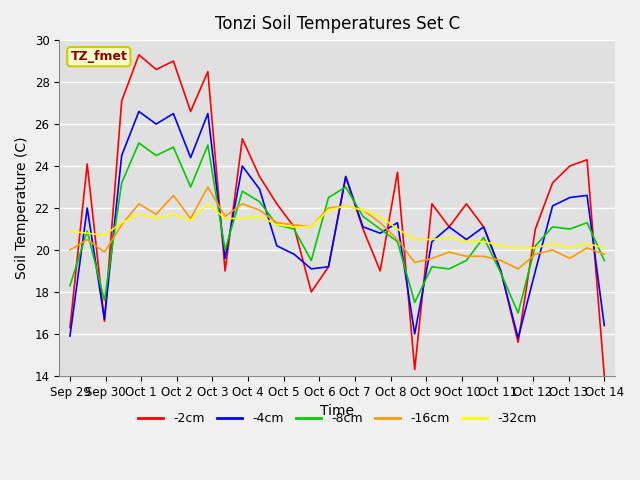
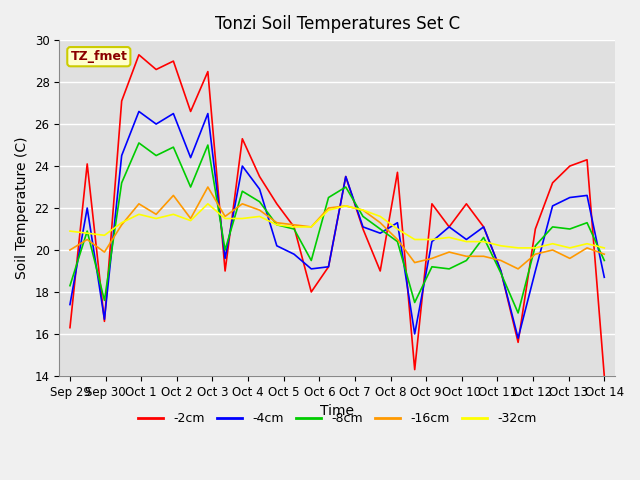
-4cm/Sep 29: 15.9 -> 17.4
-4cm/Oct 14: 16.4 -> 18.7
